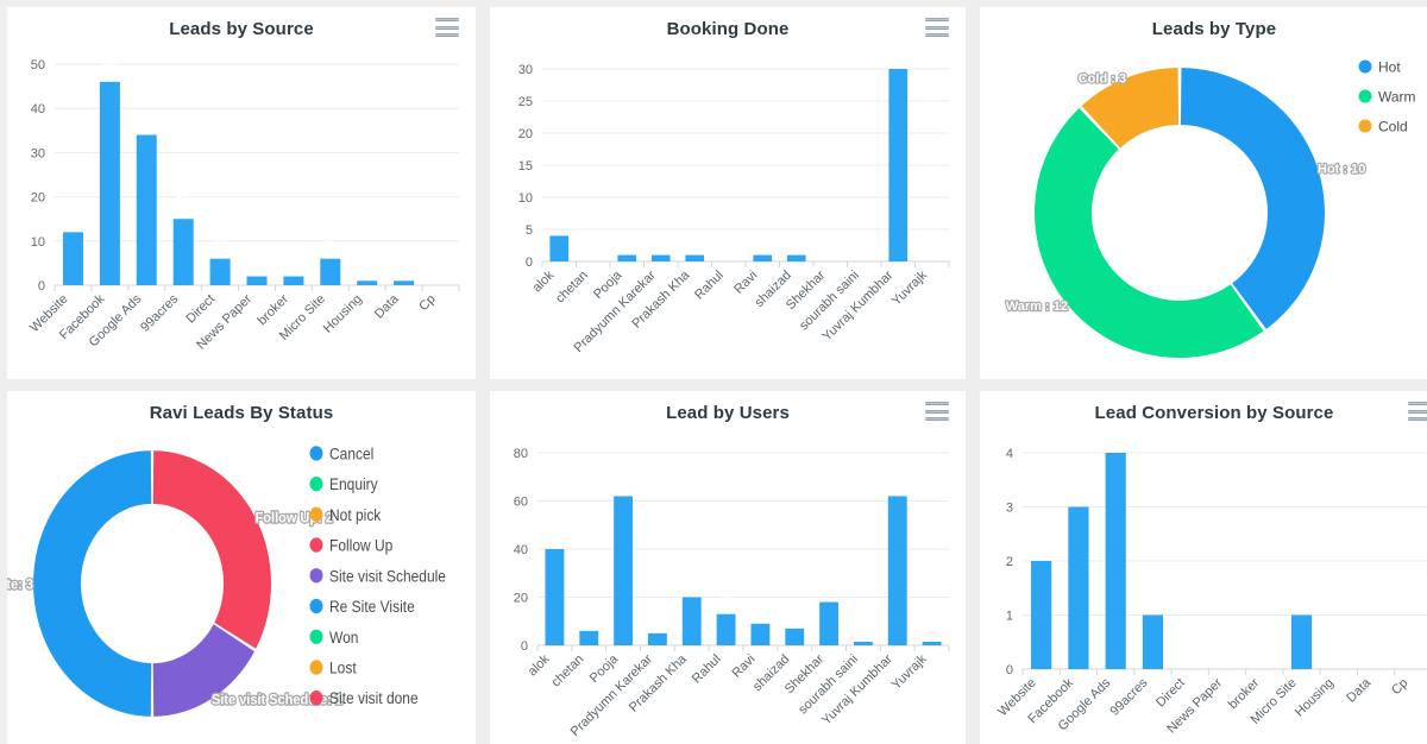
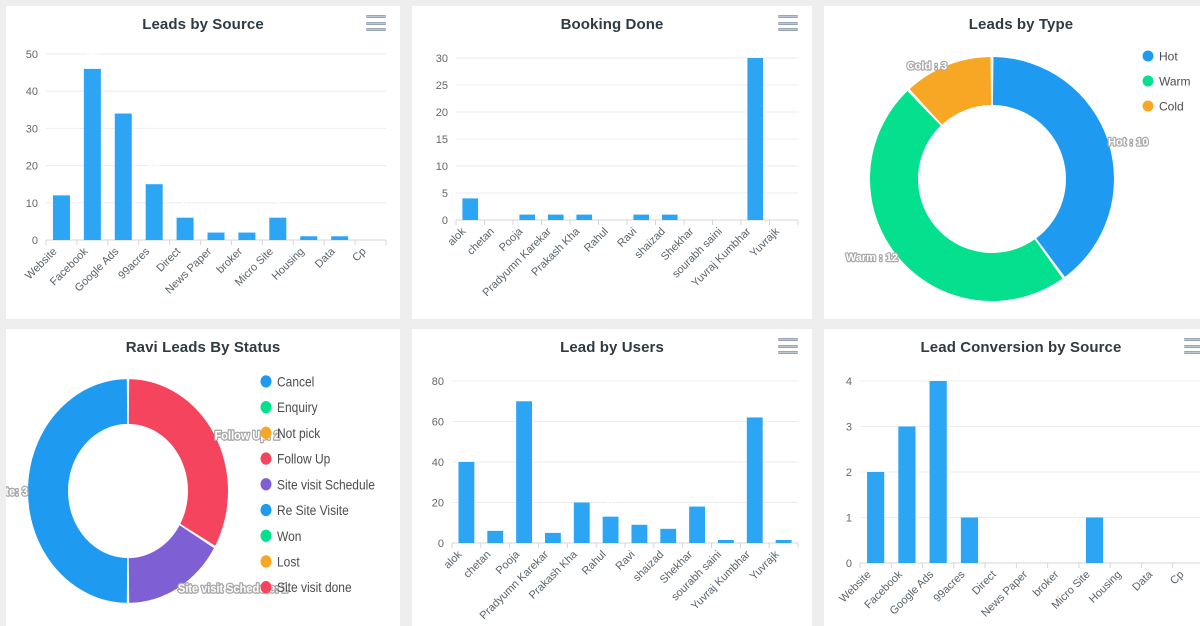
Lead by Users/Pooja: 62 -> 70
